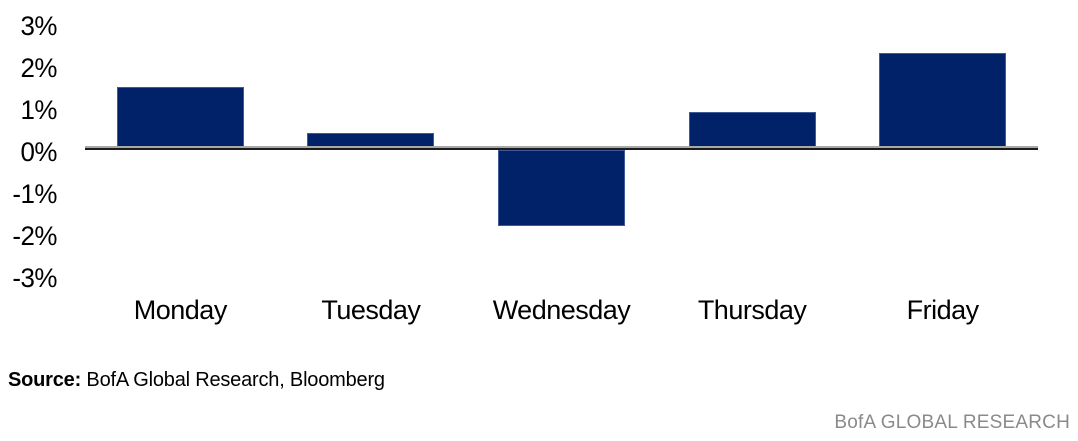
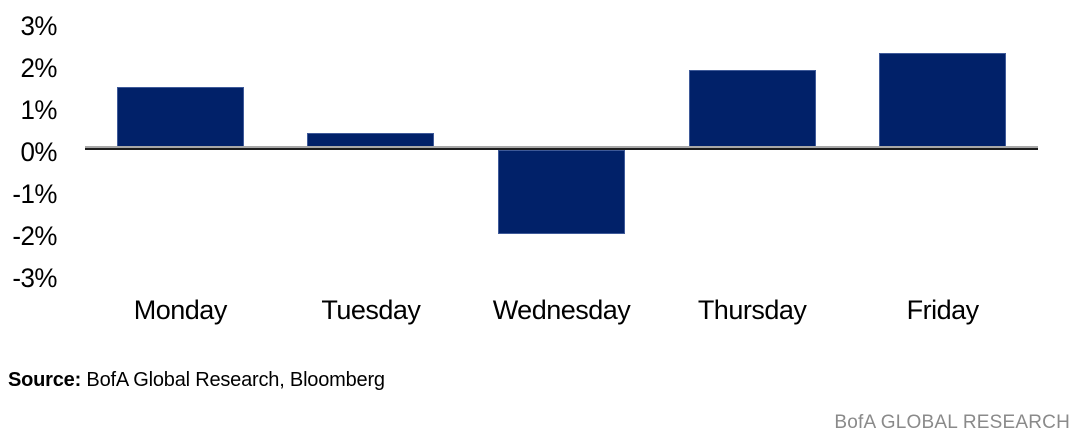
Wednesday: -1.8% -> -2.0%
Thursday: 0.9% -> 1.9%
